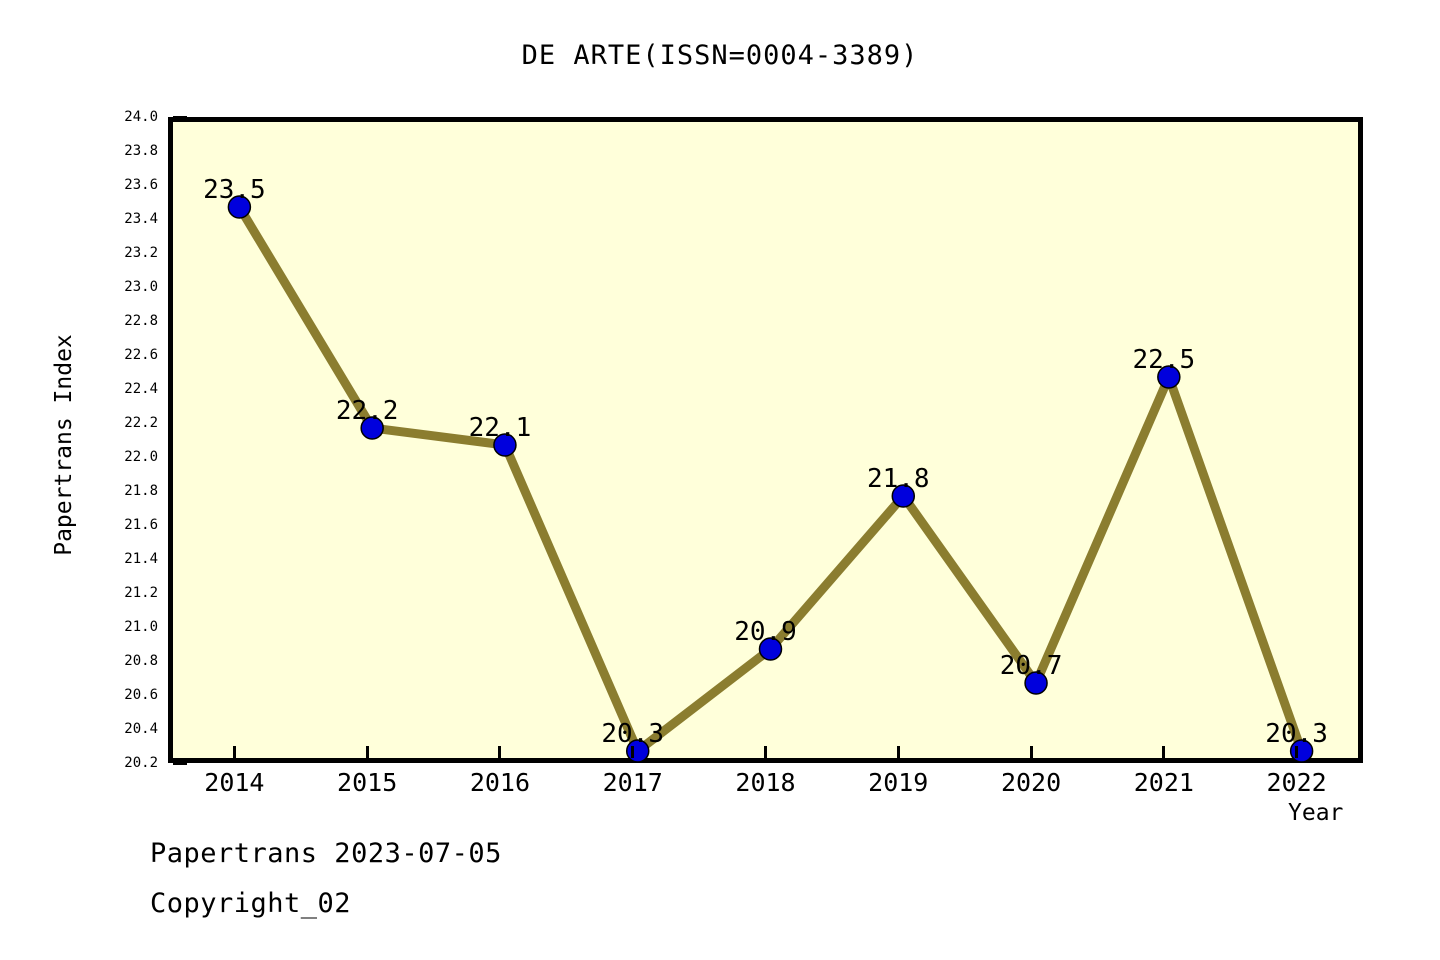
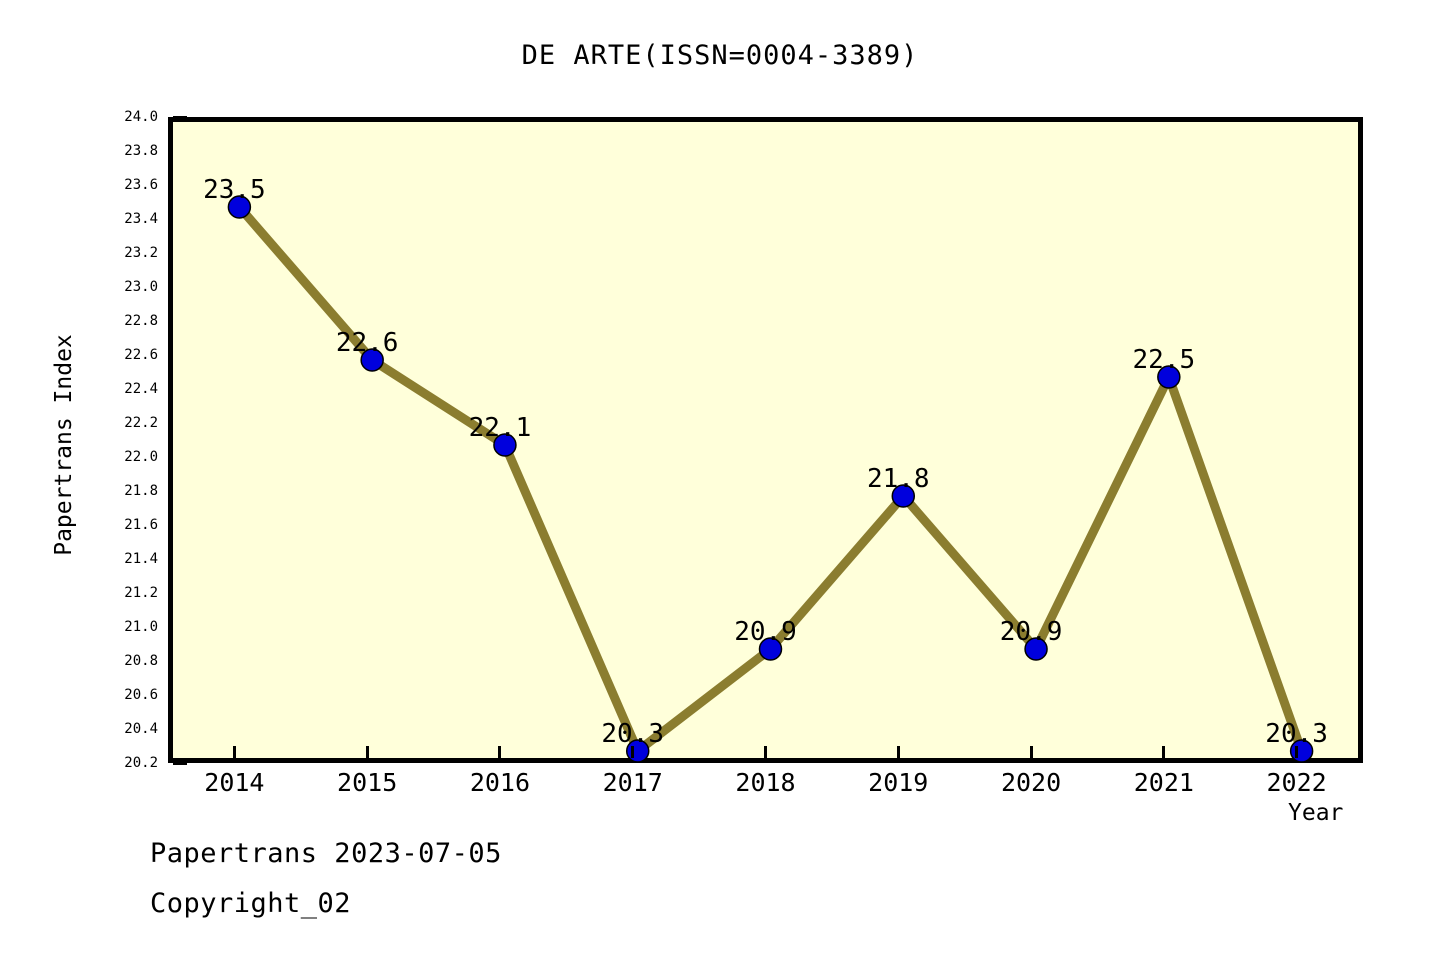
2015: 22.2 -> 22.6
2020: 20.7 -> 20.9
